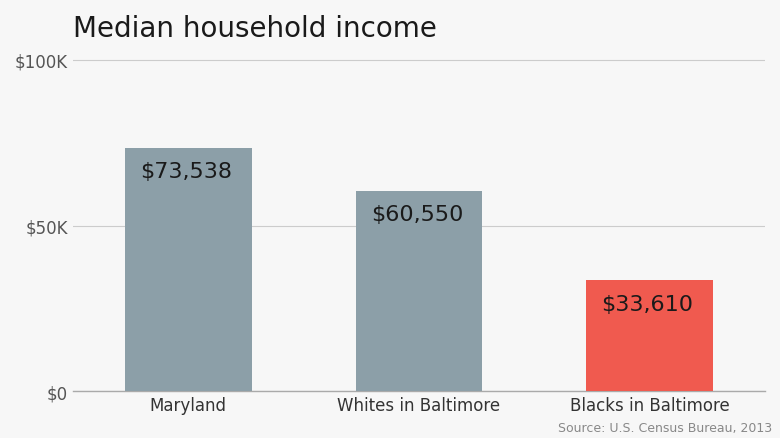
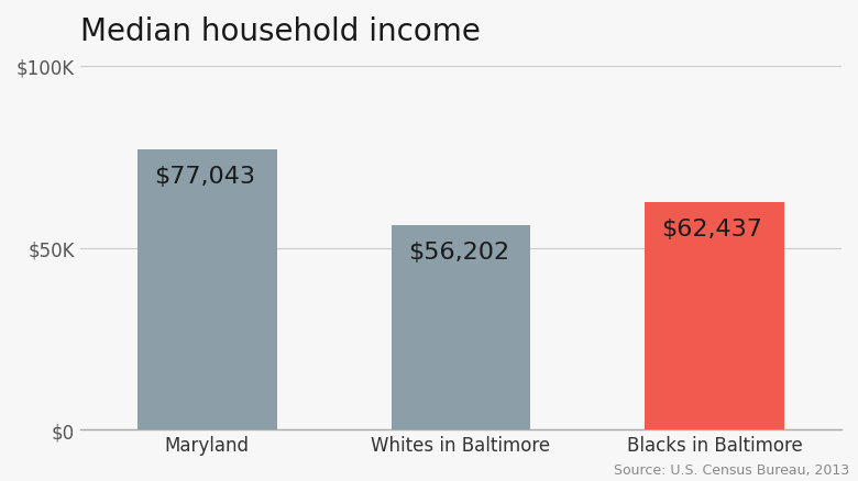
Maryland: $73,538 -> $77,043
Whites in Baltimore: $60,550 -> $56,202
Blacks in Baltimore: $33,610 -> $62,437
